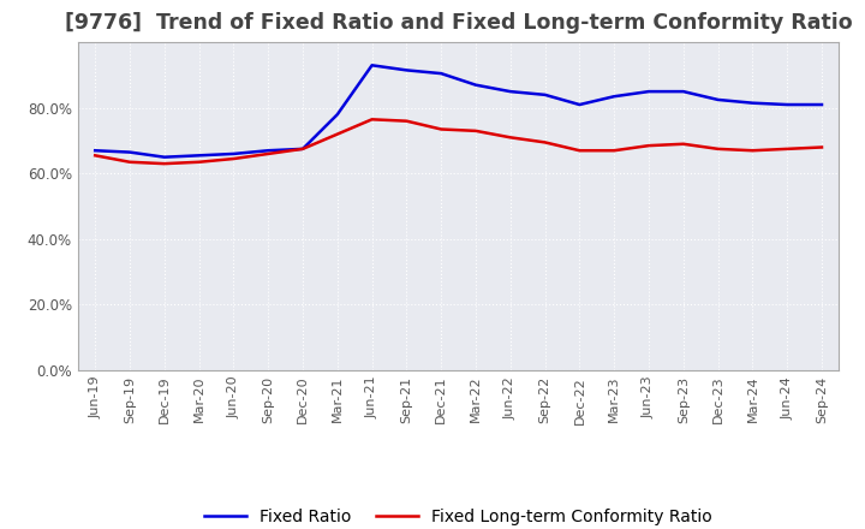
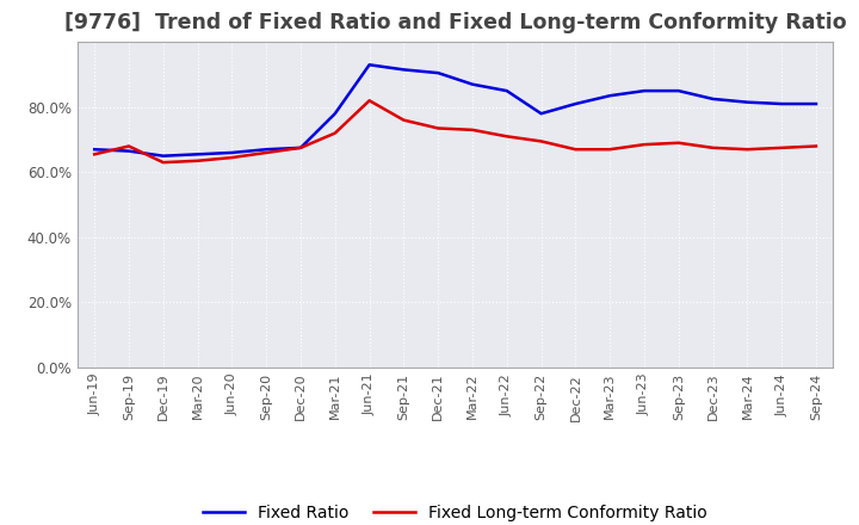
Fixed Long-term Conformity Ratio/Sep-19: 63.5% -> 68.0%
Fixed Long-term Conformity Ratio/Jun-21: 76.5% -> 82.0%
Fixed Ratio/Sep-22: 84.0% -> 78.0%
